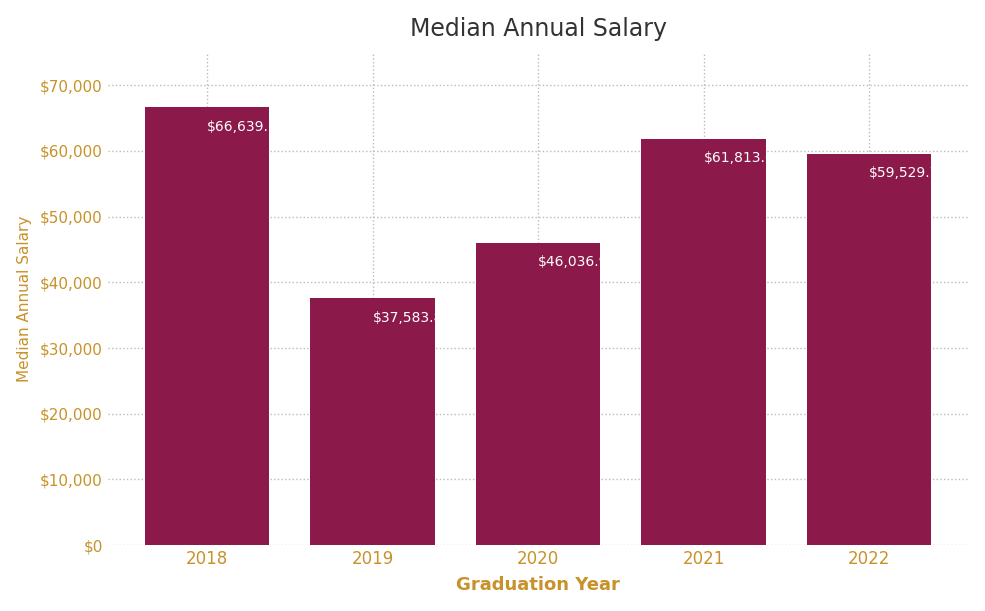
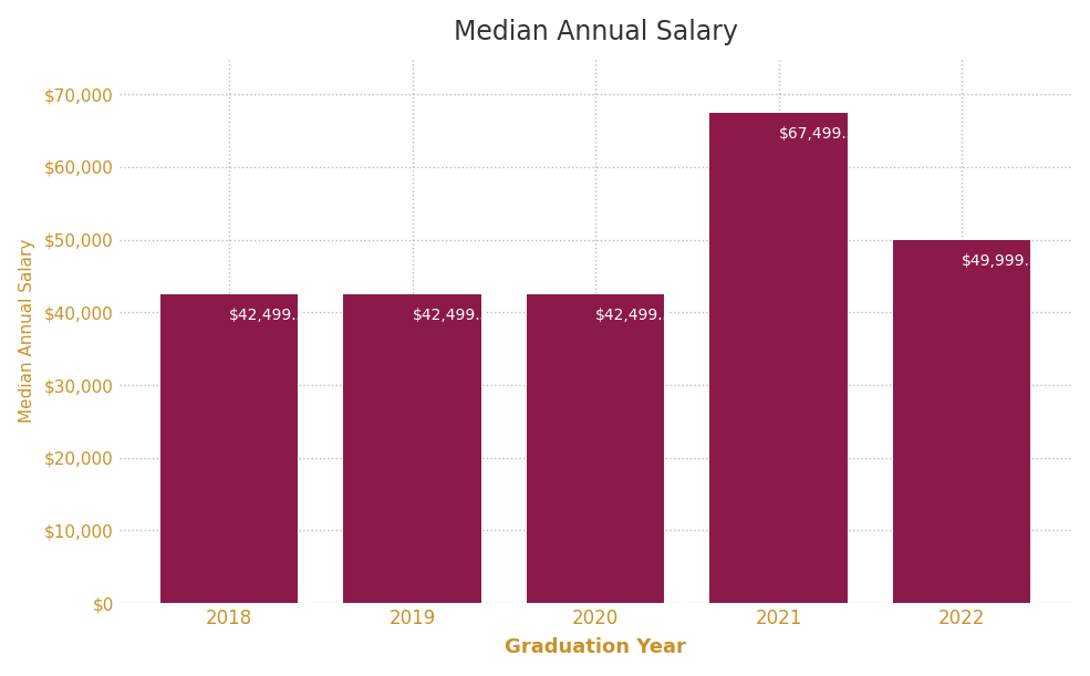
2018: $66,639.1 -> $42,499.5
2019: $37,583.8 -> $42,499.5
2020: $46,036.9 -> $42,499.5
2021: $61,813.6 -> $67,499.5
2022: $59,529.7 -> $49,999.5
